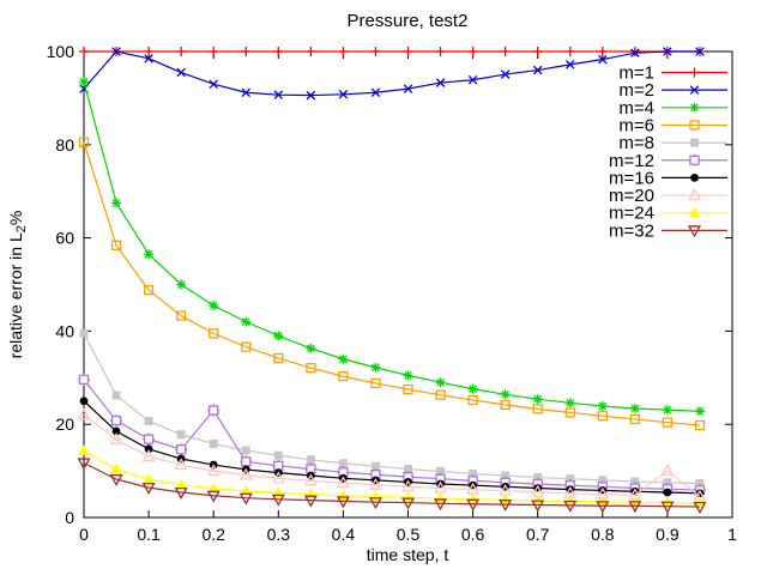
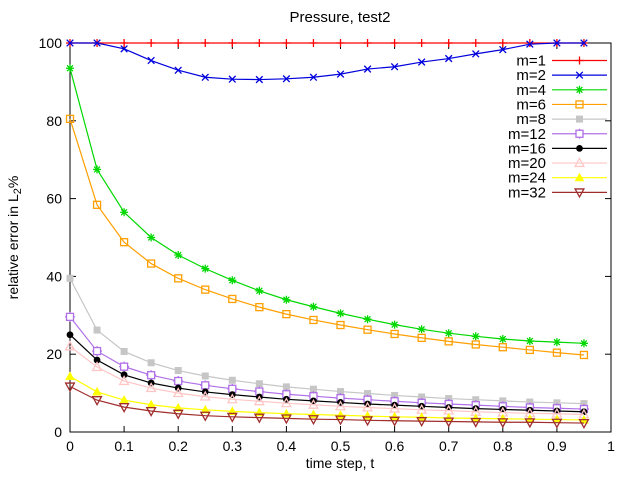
m=2/0: 92 -> 100
m=12/0.2: 23 -> 13
m=20/0.9: 10 -> 5
